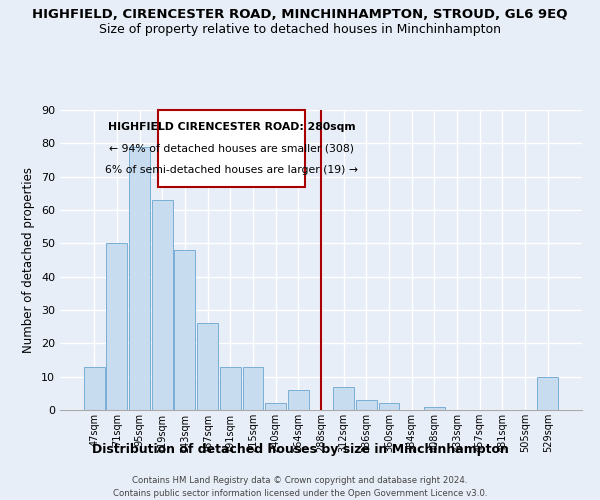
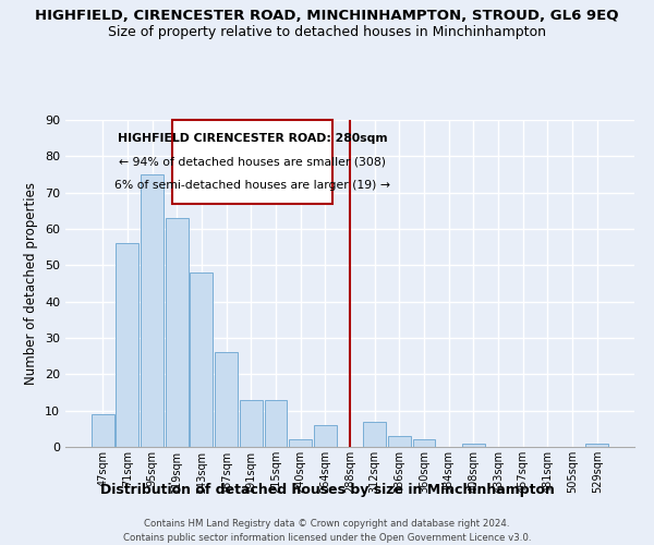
47sqm: 13 -> 9
71sqm: 50 -> 56
95sqm: 79 -> 75
529sqm: 10 -> 1
